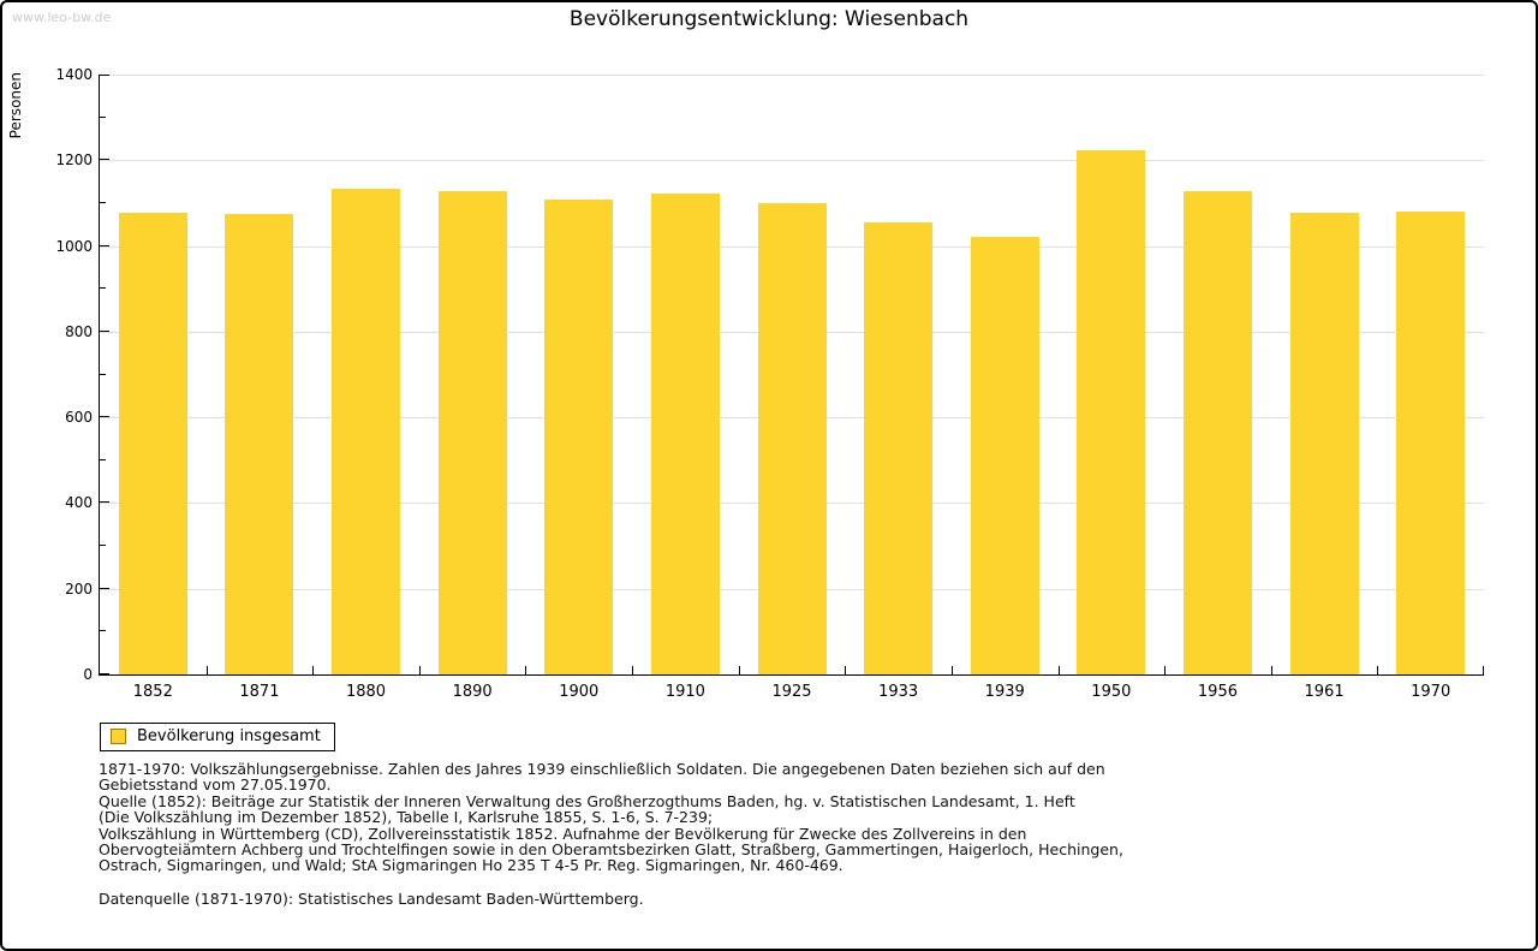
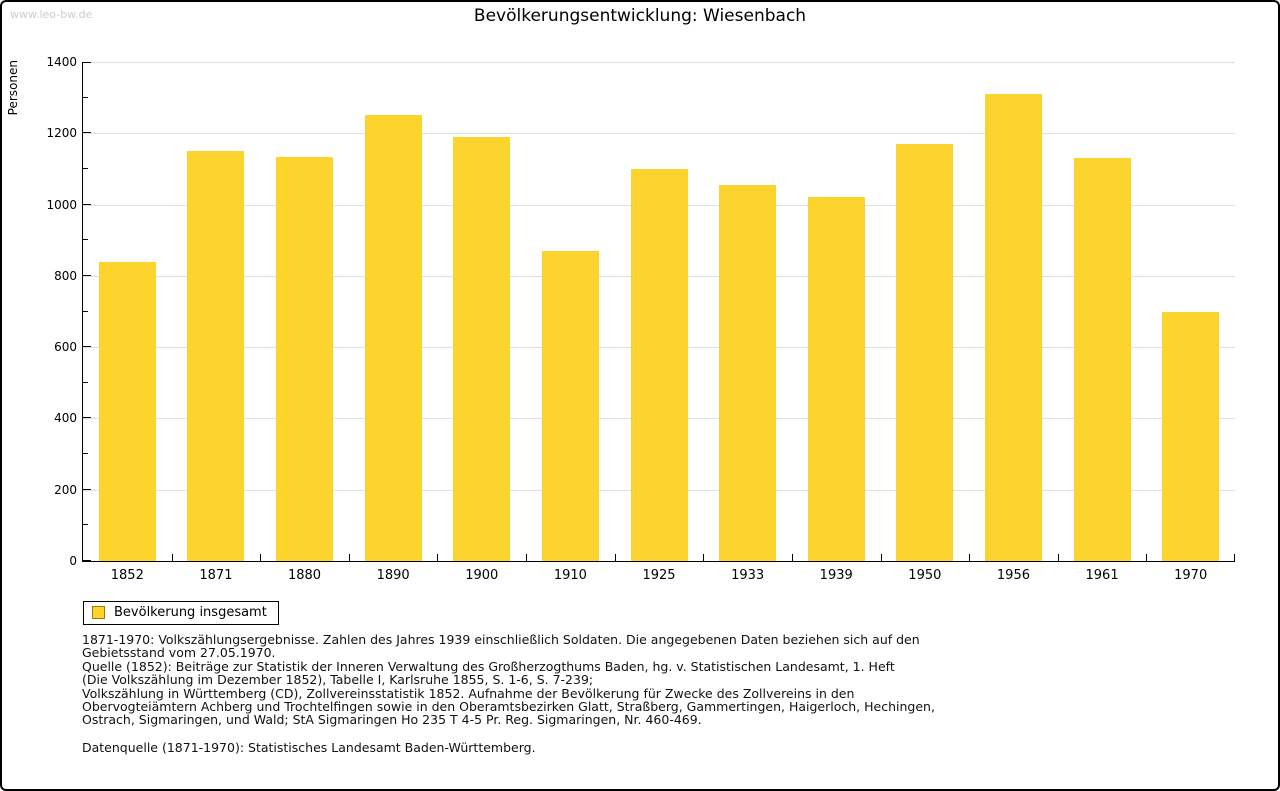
1852: 1080 -> 840
1871: 1080 -> 1150
1890: 1130 -> 1250
1900: 1110 -> 1190
1910: 1120 -> 870
1950: 1220 -> 1170
1956: 1130 -> 1310
1961: 1080 -> 1130
1970: 1080 -> 700
